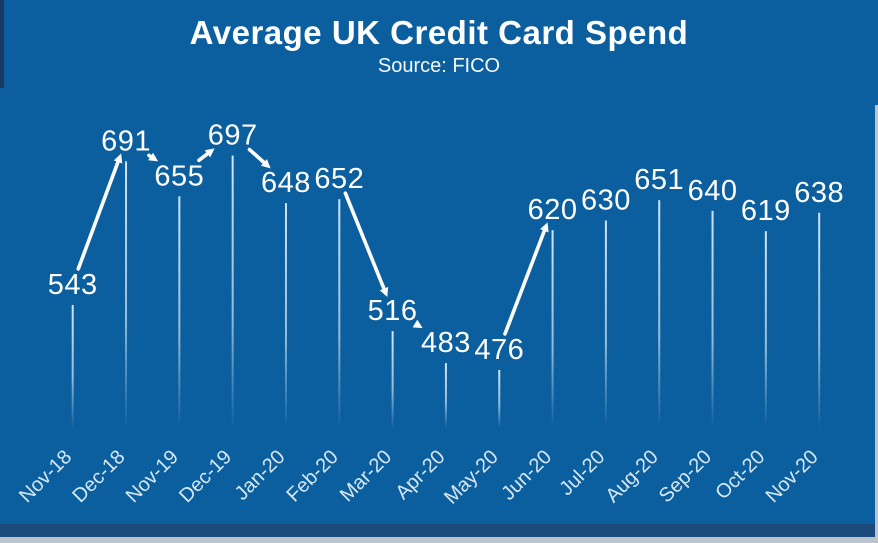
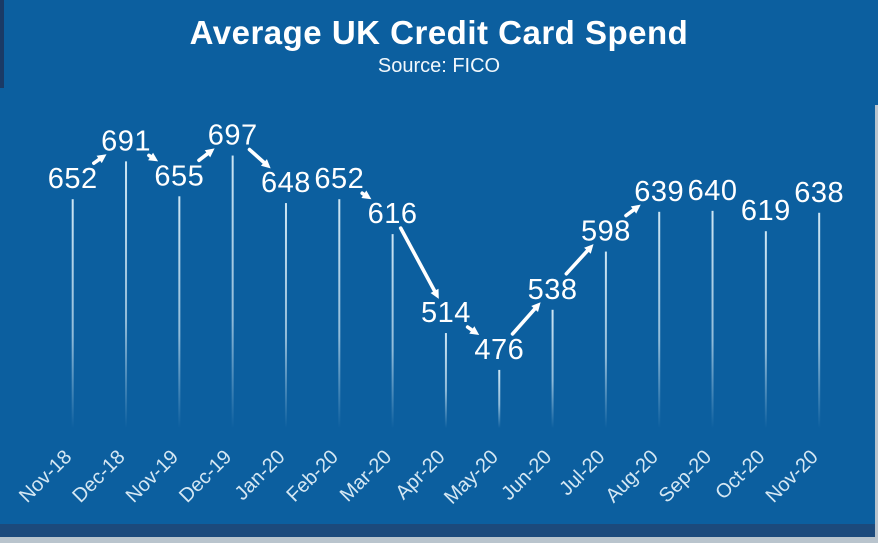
Nov-18: 543 -> 652
Mar-20: 516 -> 616
Apr-20: 483 -> 514
Jun-20: 620 -> 538
Jul-20: 630 -> 598
Aug-20: 651 -> 639
